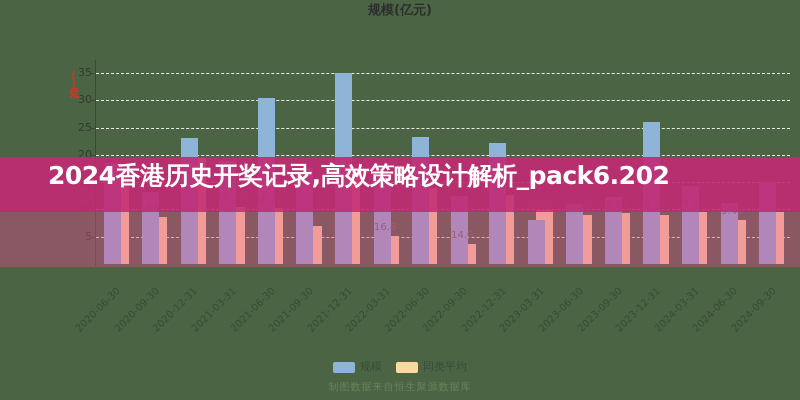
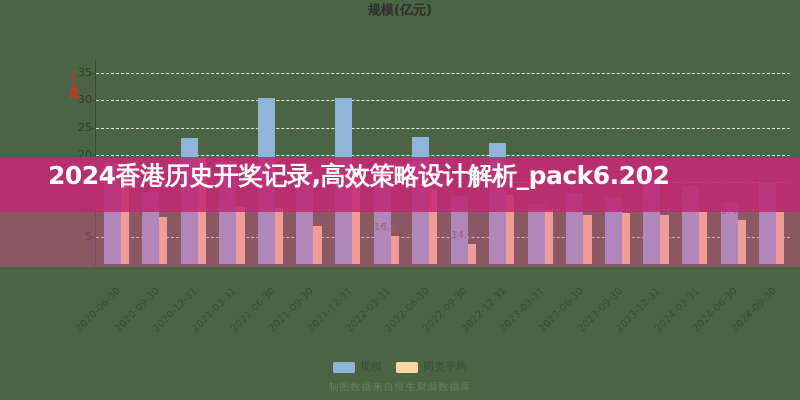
规模/2021-12-31: 35 -> 30
规模/2023-03-31: 8 -> 11
规模/2023-06-30: 11 -> 13
规模/2023-12-31: 26 -> 16
